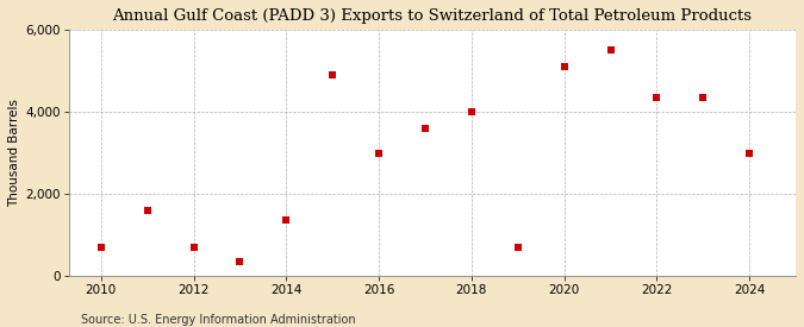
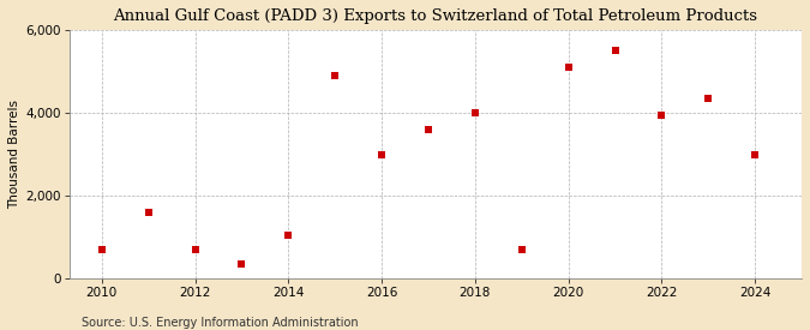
2014: 1,350 -> 1,050
2022: 4,350 -> 3,950
